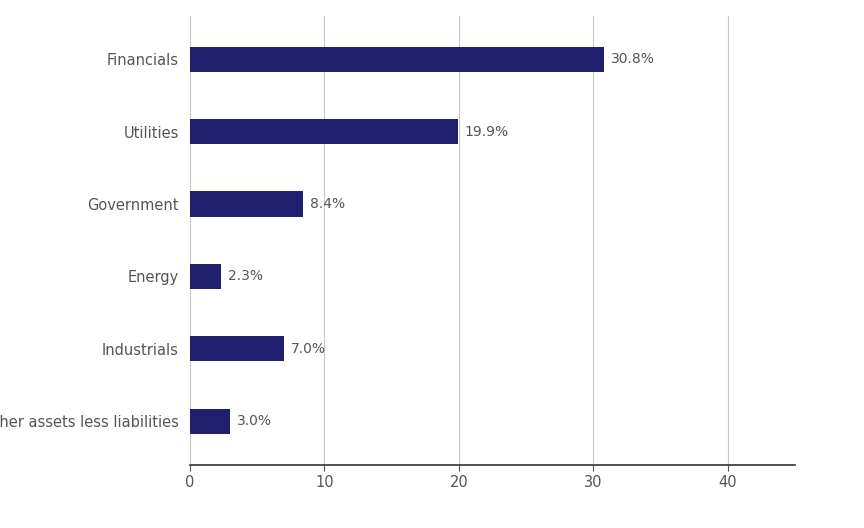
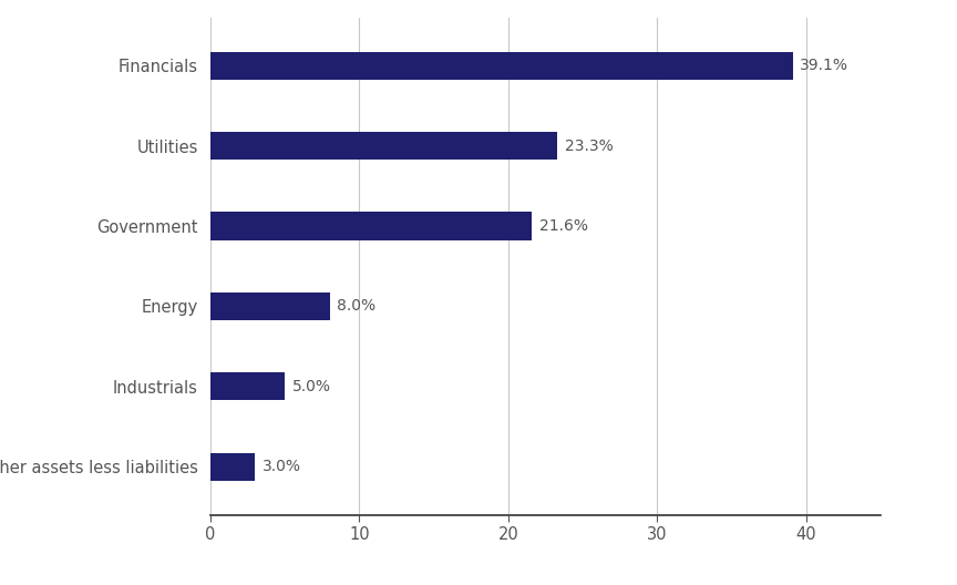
Financials: 30.8% -> 39.1%
Utilities: 19.9% -> 23.3%
Government: 8.4% -> 21.6%
Energy: 2.3% -> 8.0%
Industrials: 7.0% -> 5.0%
